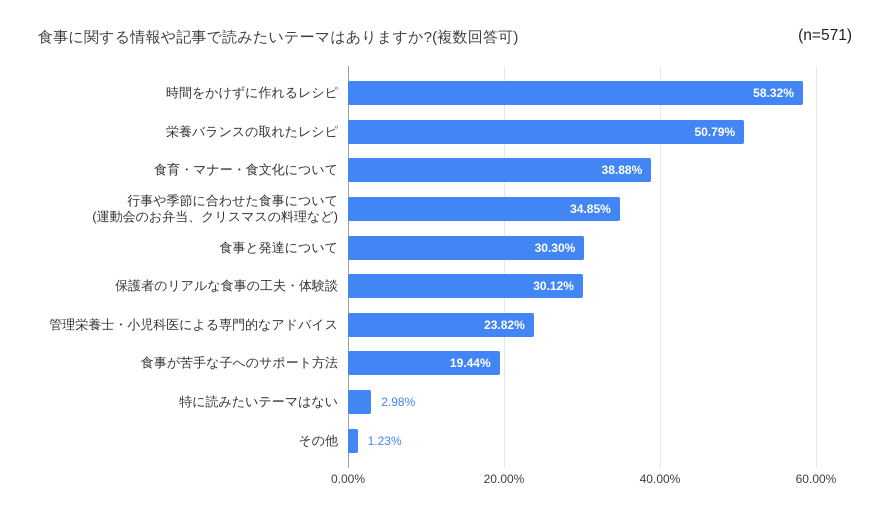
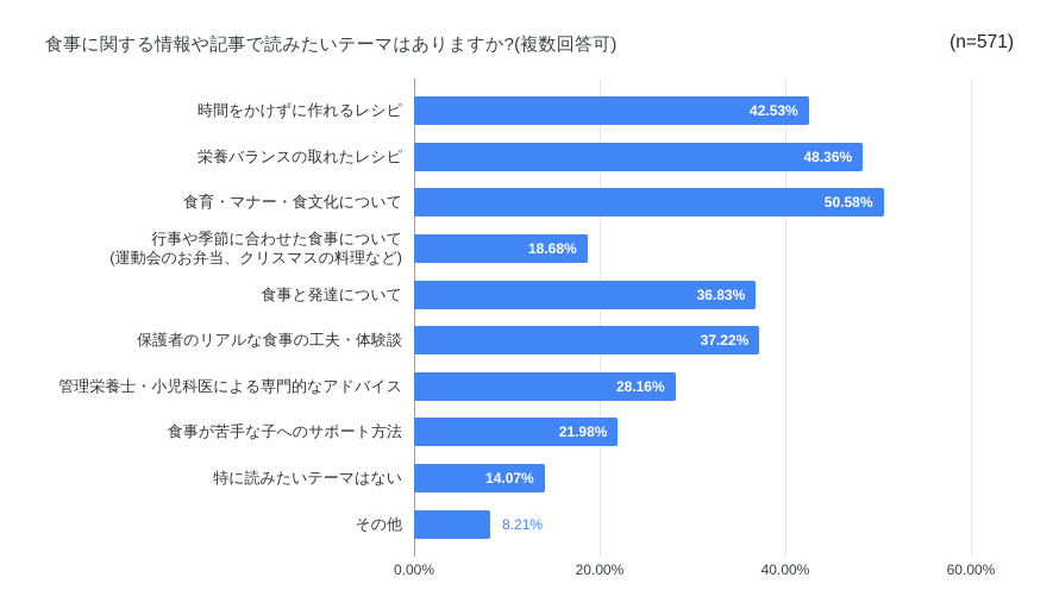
時間をかけずに作れるレシピ: 58.32% -> 42.53%
栄養バランスの取れたレシピ: 50.79% -> 48.36%
食育・マナー・食文化について: 38.88% -> 50.58%
行事や季節に合わせた食事について (運動会のお弁当、クリスマスの料理など): 34.85% -> 18.68%
食事と発達について: 30.30% -> 36.83%
保護者のリアルな食事の工夫・体験談: 30.12% -> 37.22%
管理栄養士・小児科医による専門的なアドバイス: 23.82% -> 28.16%
食事が苦手な子へのサポート方法: 19.44% -> 21.98%
特に読みたいテーマはない: 2.98% -> 14.07%
その他: 1.23% -> 8.21%
